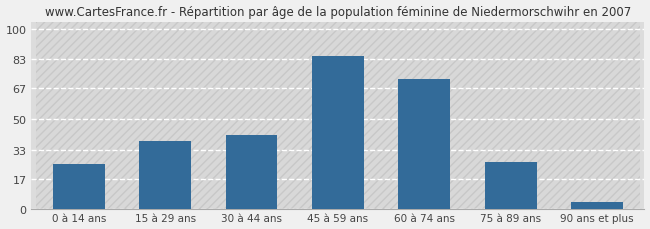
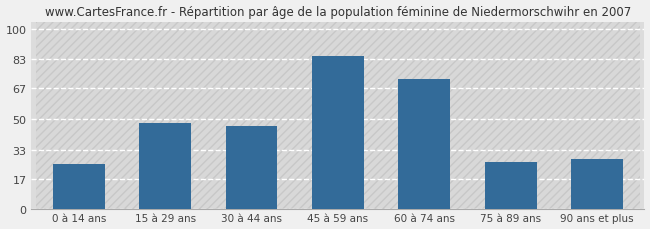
15 à 29 ans: 38 -> 48
30 à 44 ans: 41 -> 46
90 ans et plus: 4 -> 28
